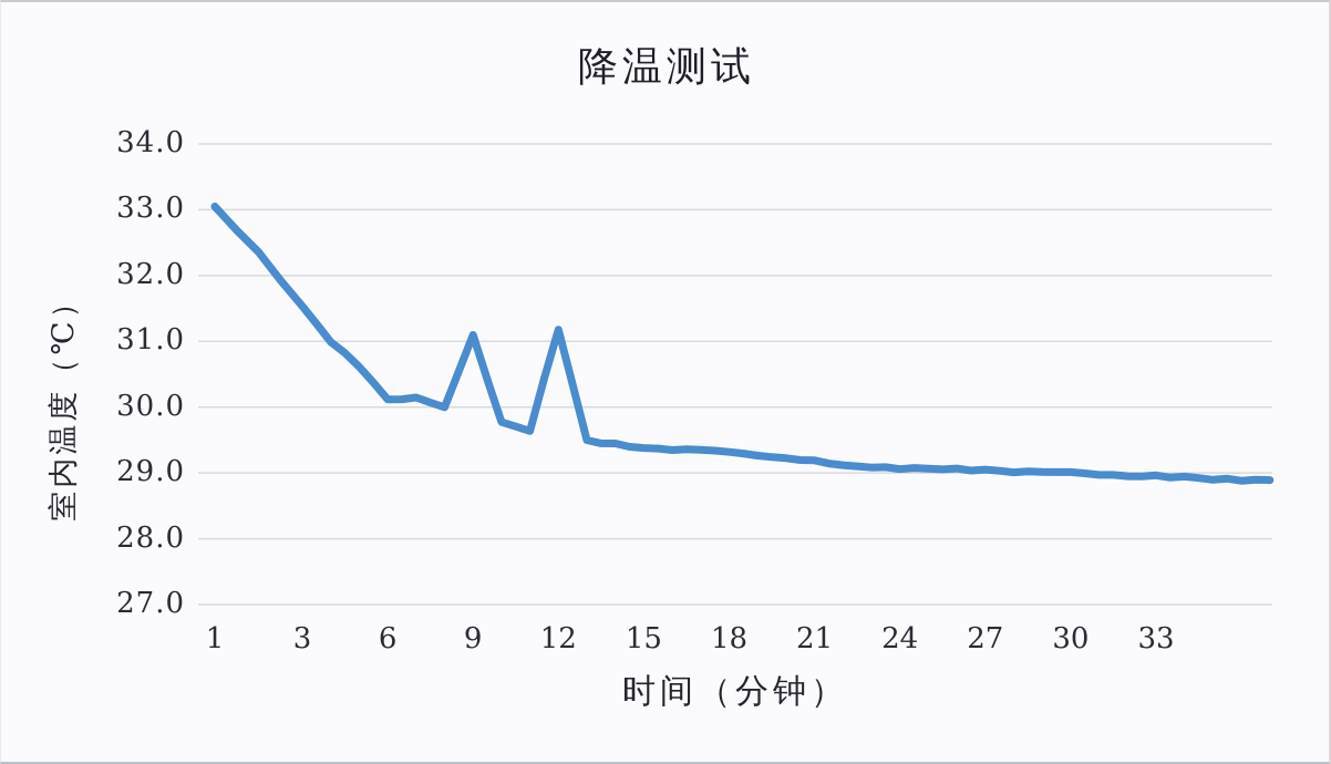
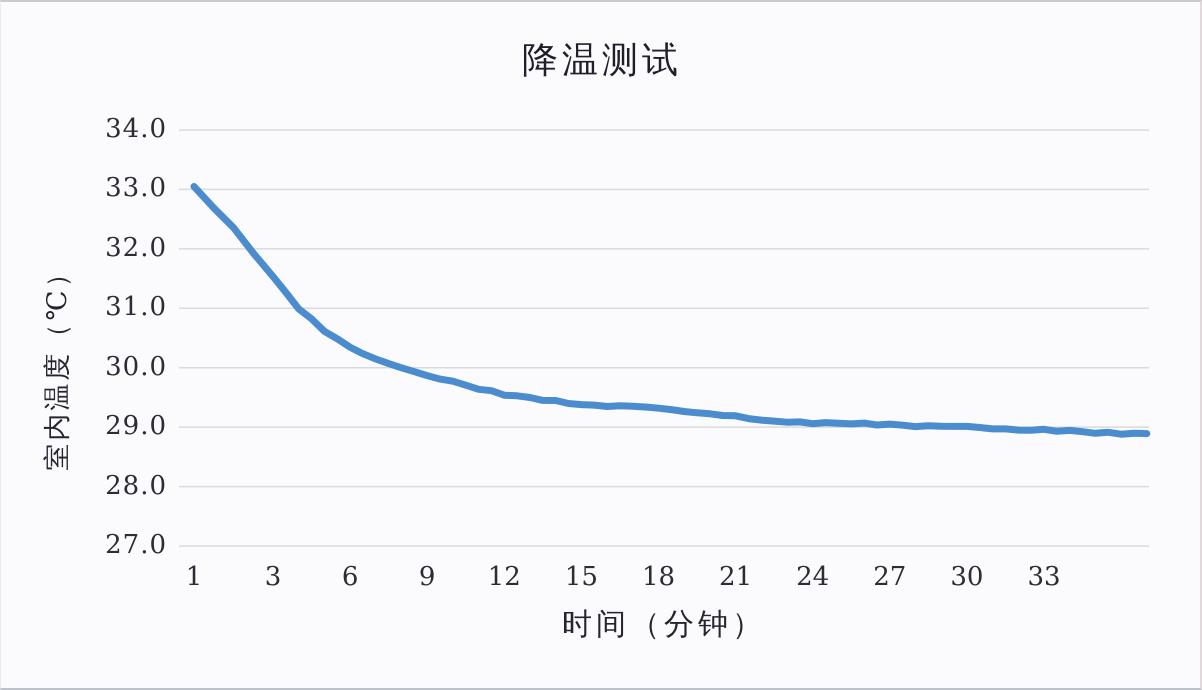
6: 30.1 -> 30.3
9: 31.1 -> 29.9
12: 31.2 -> 29.6
